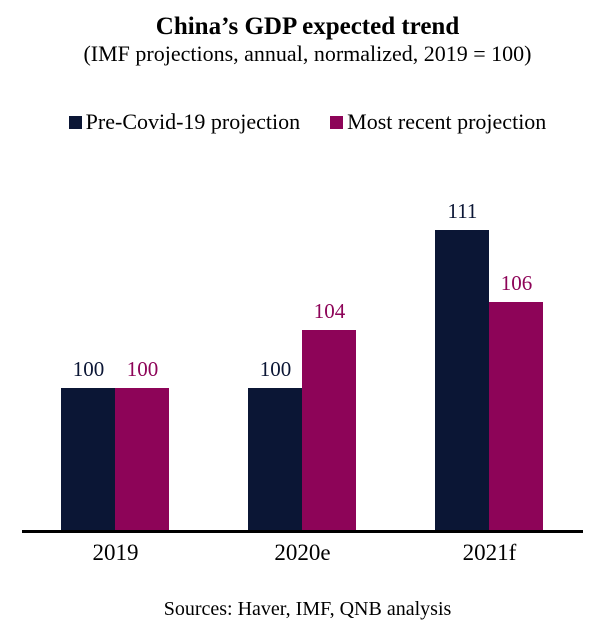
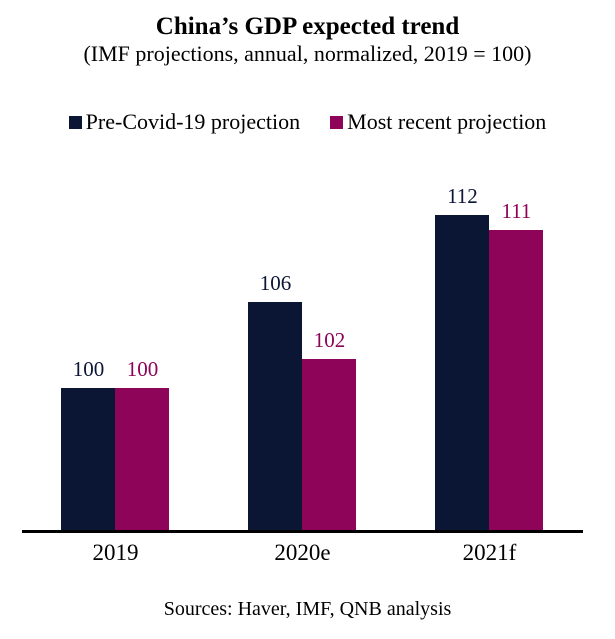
Pre-Covid-19 projection/2020e: 100 -> 106
Most recent projection/2020e: 104 -> 102
Pre-Covid-19 projection/2021f: 111 -> 112
Most recent projection/2021f: 106 -> 111
